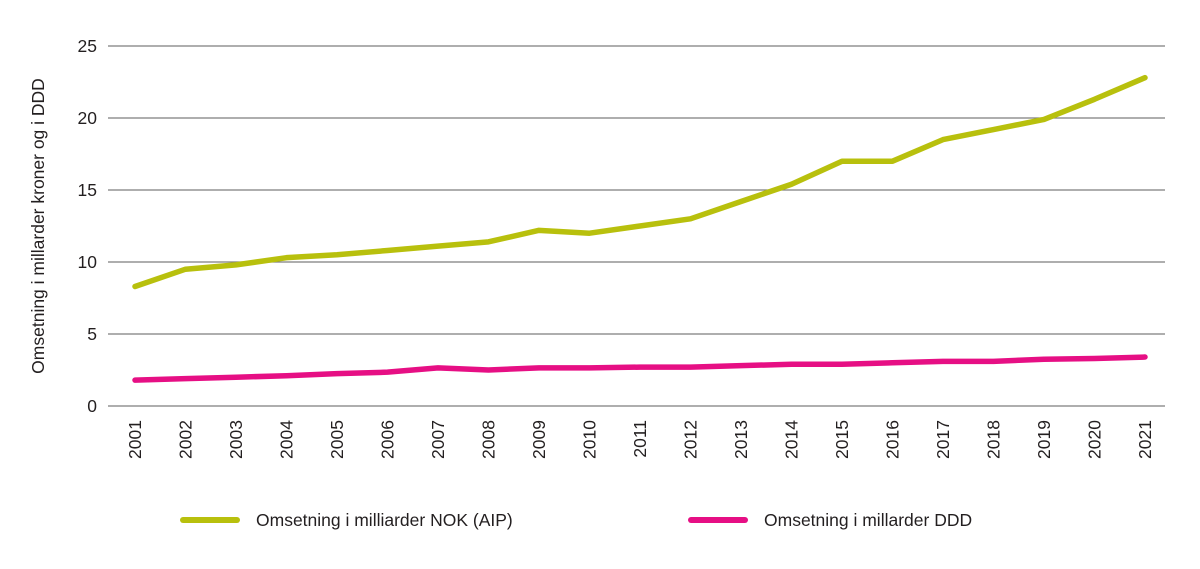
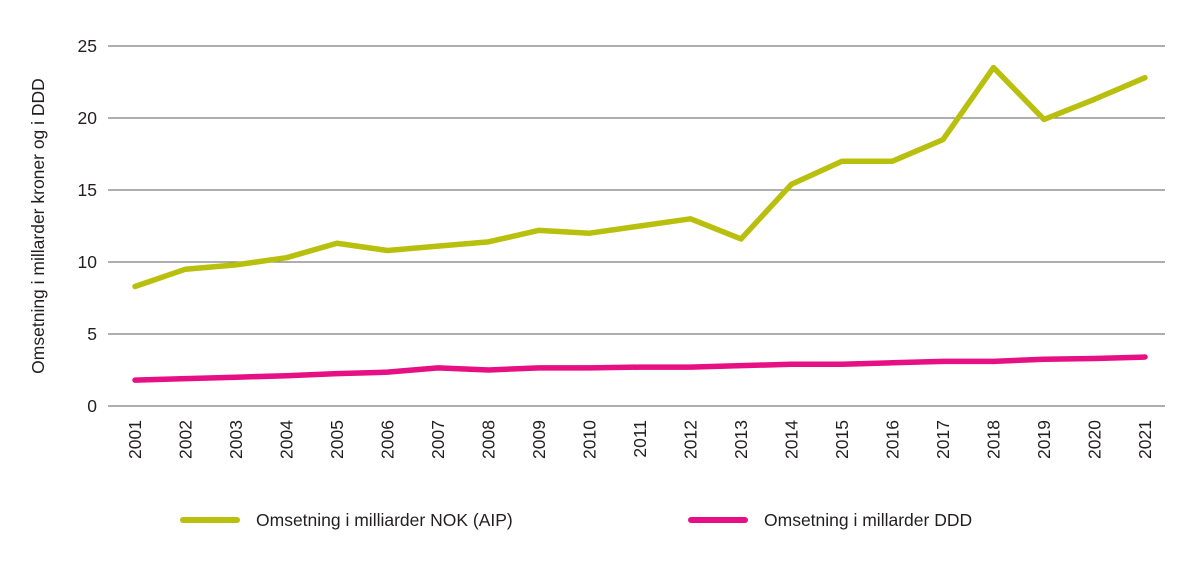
Omsetning i milliarder NOK (AIP)/2005: 10.5 -> 11.3
Omsetning i milliarder NOK (AIP)/2013: 14.2 -> 11.6
Omsetning i milliarder NOK (AIP)/2018: 19.2 -> 23.5
